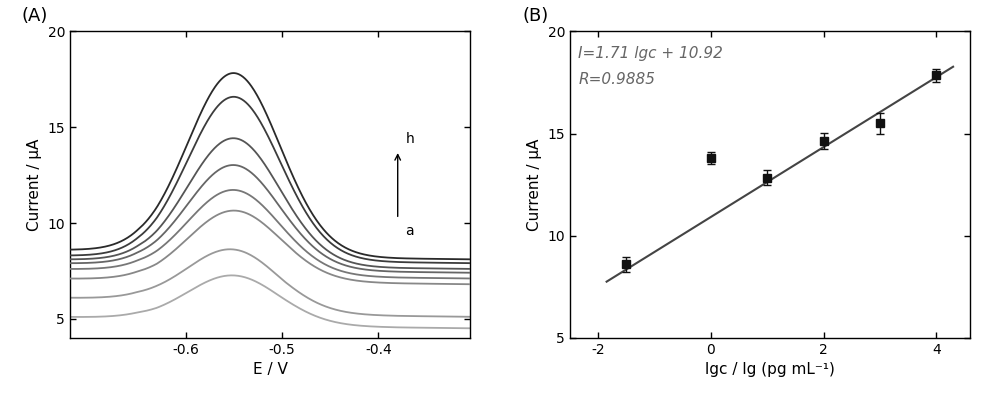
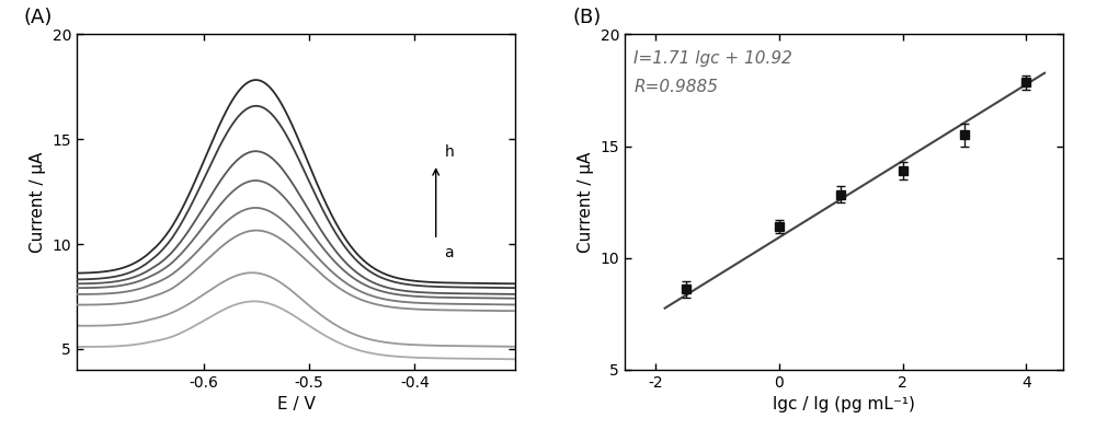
0: 13.80 -> 11.40
2: 14.65 -> 13.90
